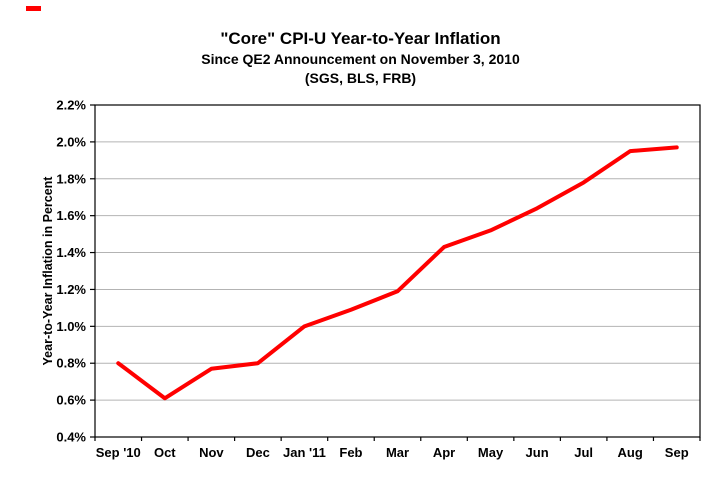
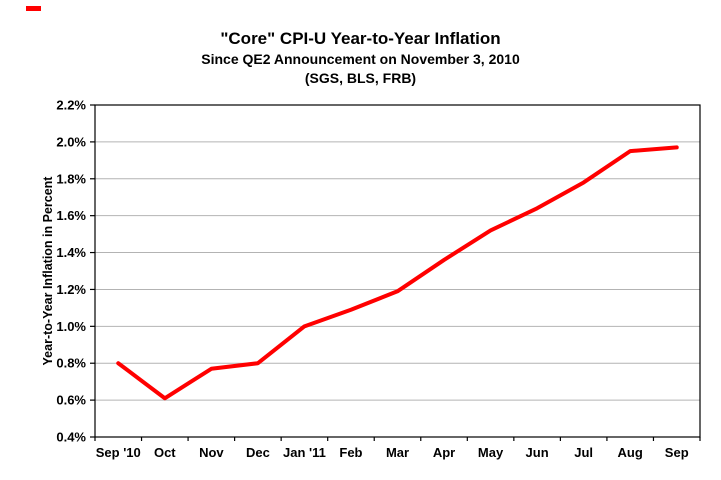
Apr: 1.43% -> 1.36%
